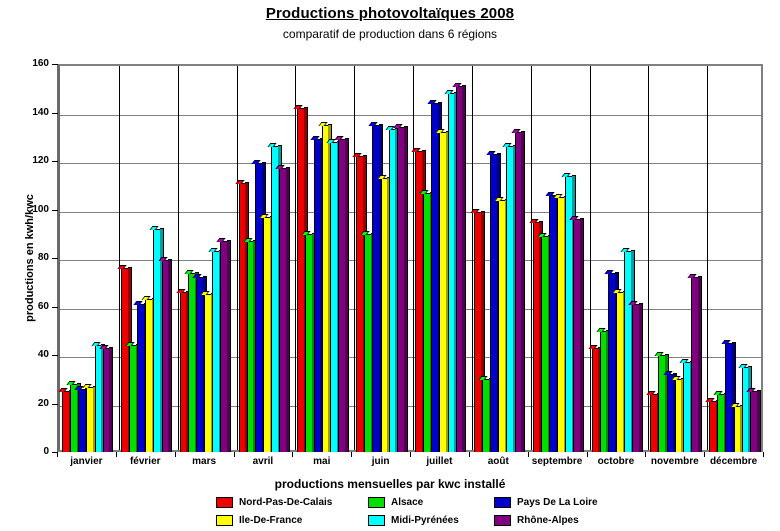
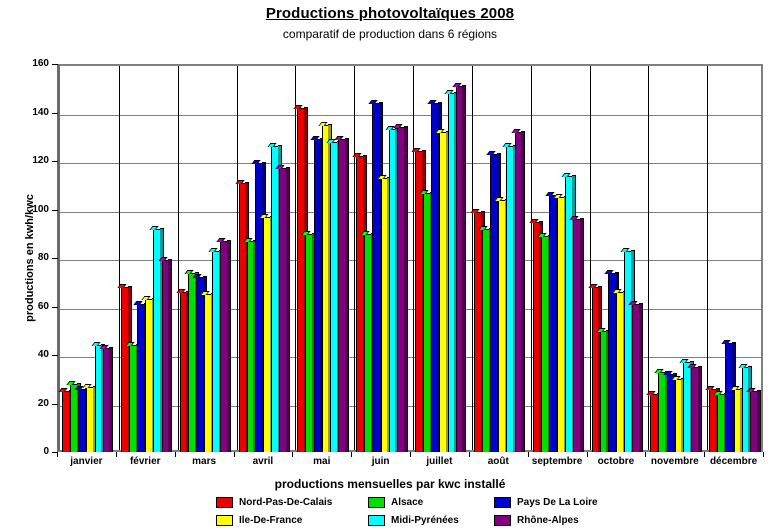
Nord-Pas-De-Calais/février: 76 -> 68
Pays De La Loire/juin: 135 -> 144
Alsace/août: 30 -> 92
Nord-Pas-De-Calais/octobre: 43 -> 68
Alsace/novembre: 40 -> 33
Rhône-Alpes/novembre: 72 -> 35
Nord-Pas-De-Calais/décembre: 21 -> 26
Ile-De-France/décembre: 19 -> 26
